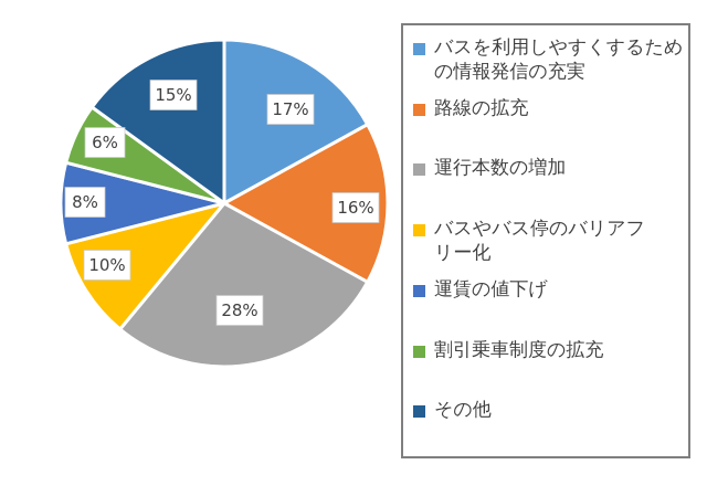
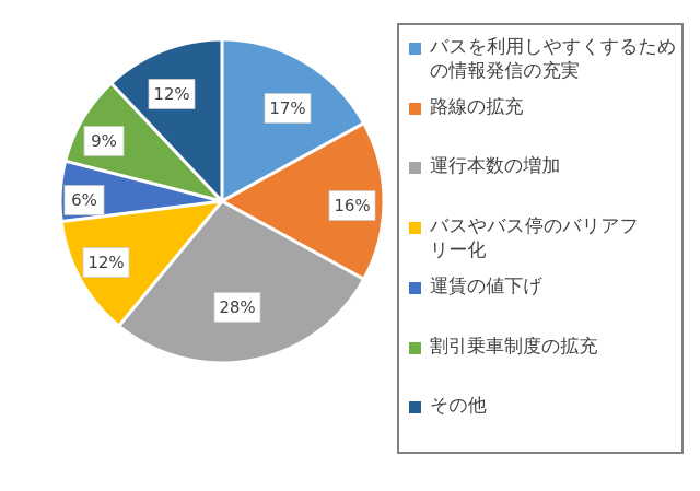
バスやバス停のバリアフリー化: 10% -> 12%
運賃の値下げ: 8% -> 6%
割引乗車制度の拡充: 6% -> 9%
その他: 15% -> 12%
